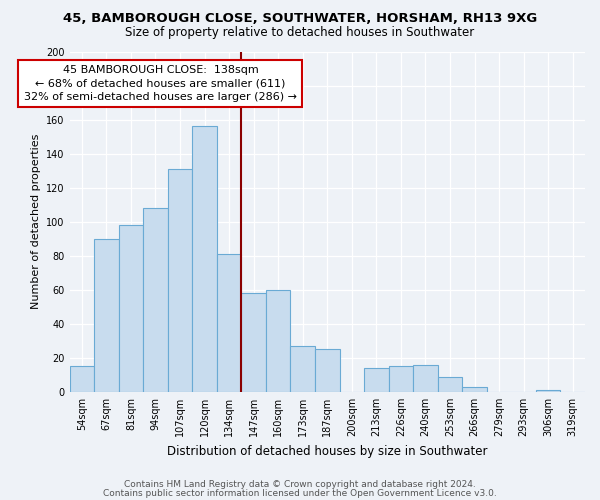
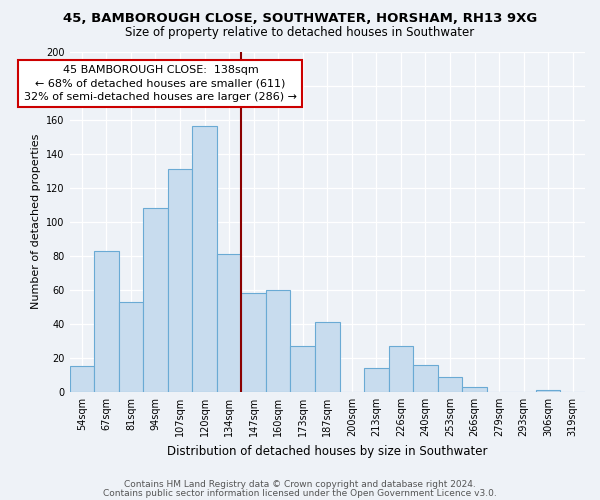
67sqm: 90 -> 83
81sqm: 98 -> 53
187sqm: 25 -> 41
226sqm: 15 -> 27
